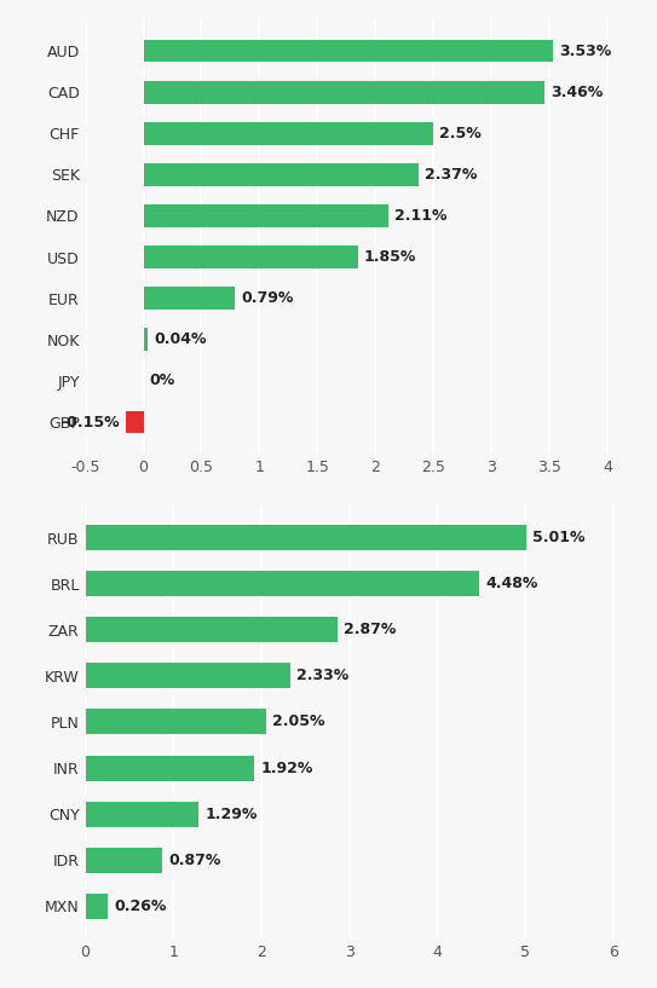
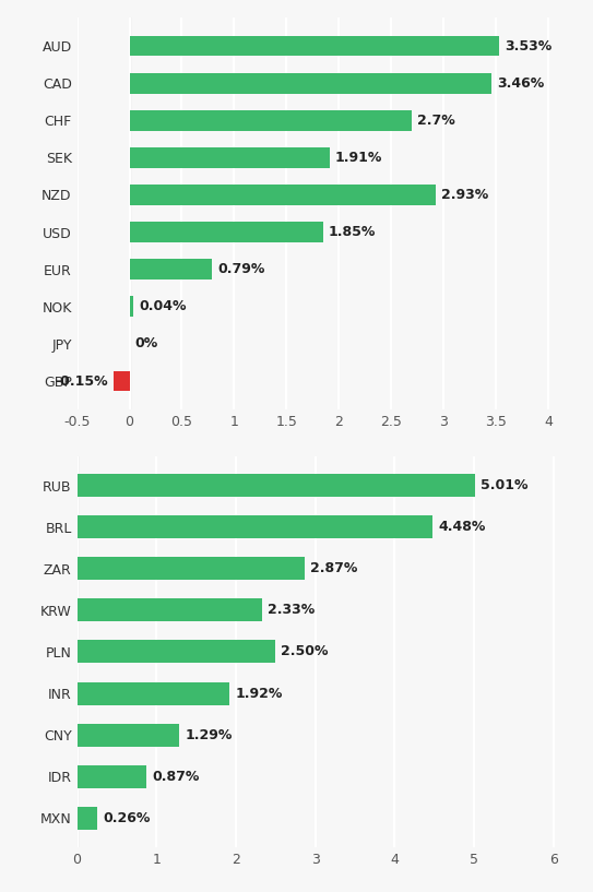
CHF: 2.5% -> 2.7%
SEK: 2.37% -> 1.91%
NZD: 2.11% -> 2.93%
PLN: 2.05% -> 2.50%
